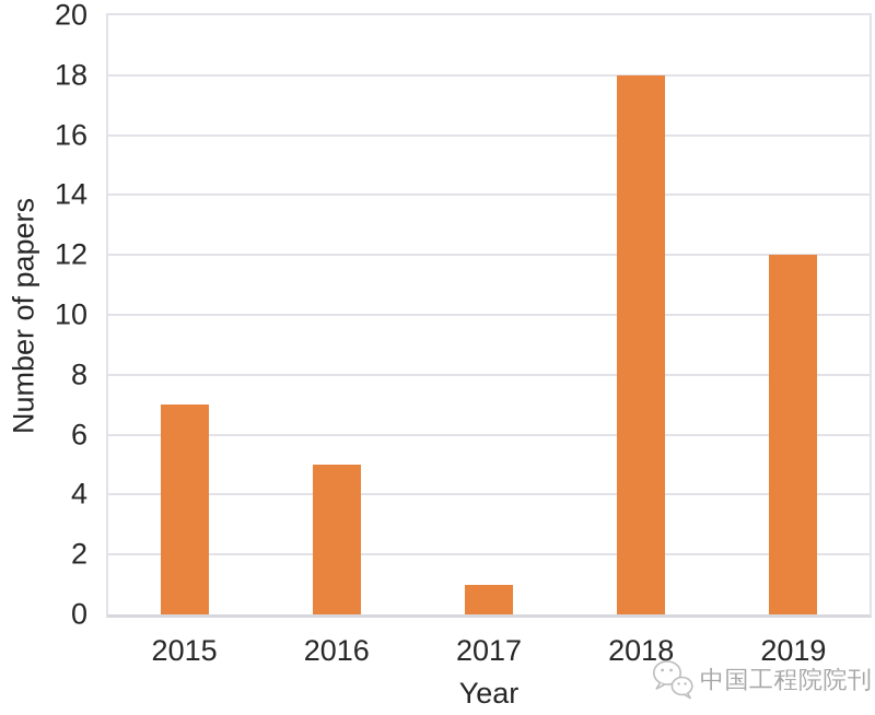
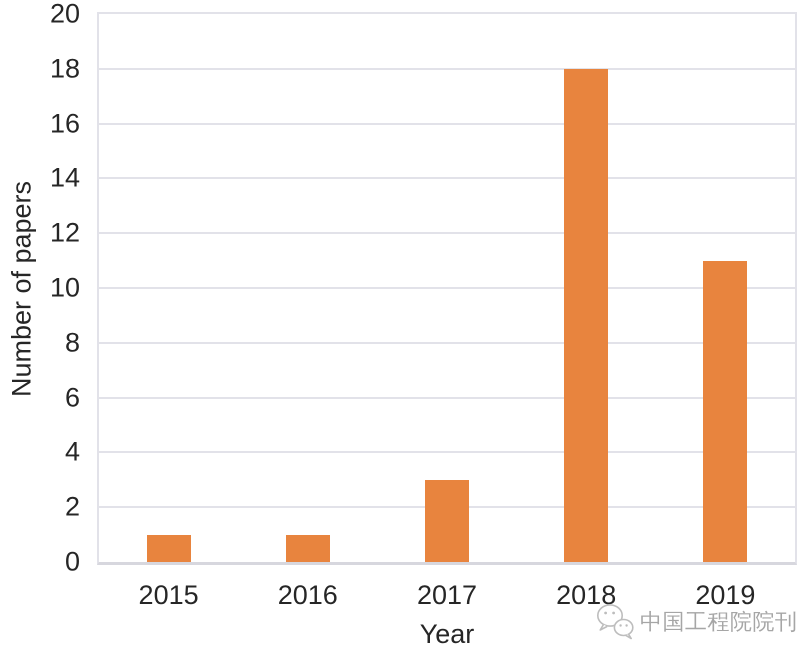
2015: 7 -> 1
2016: 5 -> 1
2017: 1 -> 3
2019: 12 -> 11
